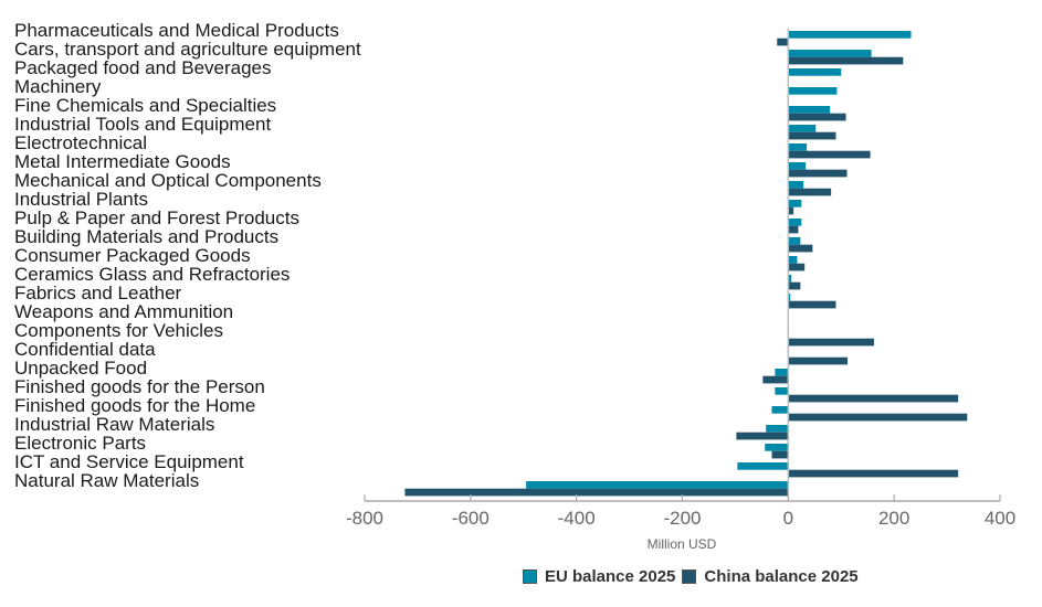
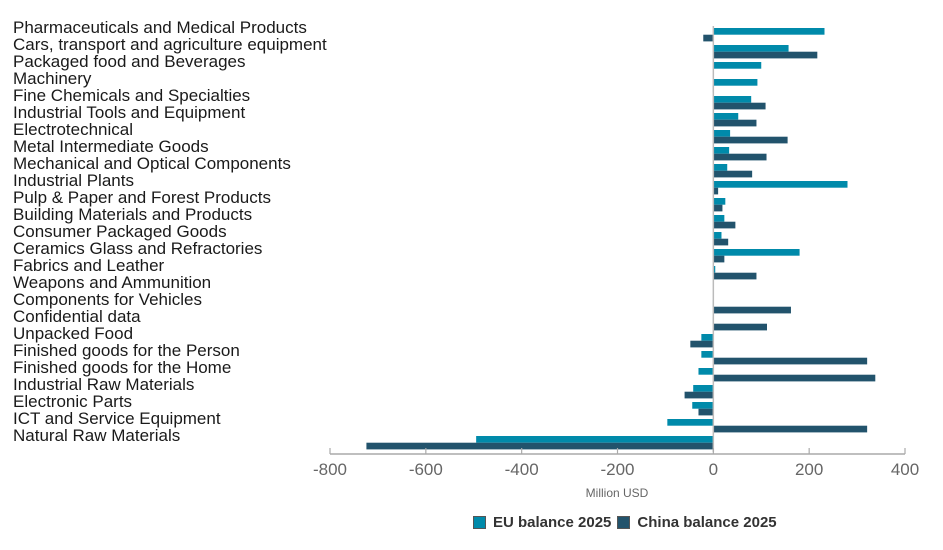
EU balance 2025/Industrial Plants: 20 -> 280
EU balance 2025/Ceramics Glass and Refractories: 10 -> 180
China balance 2025/Industrial Raw Materials: -100 -> -60
